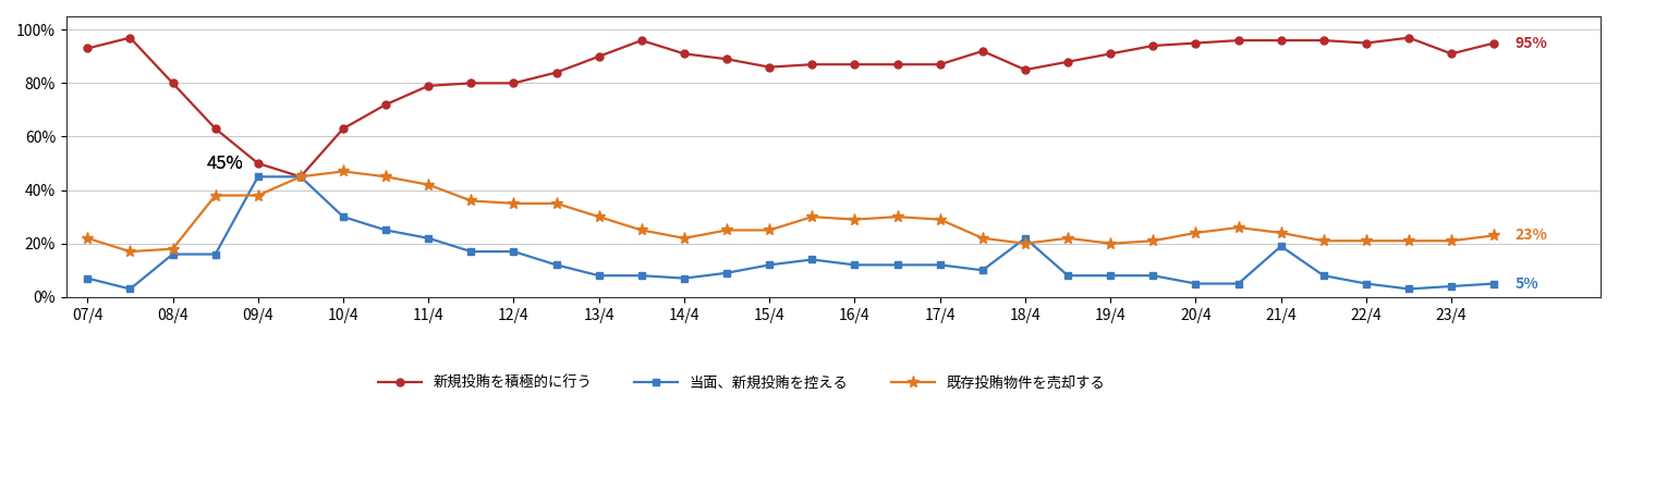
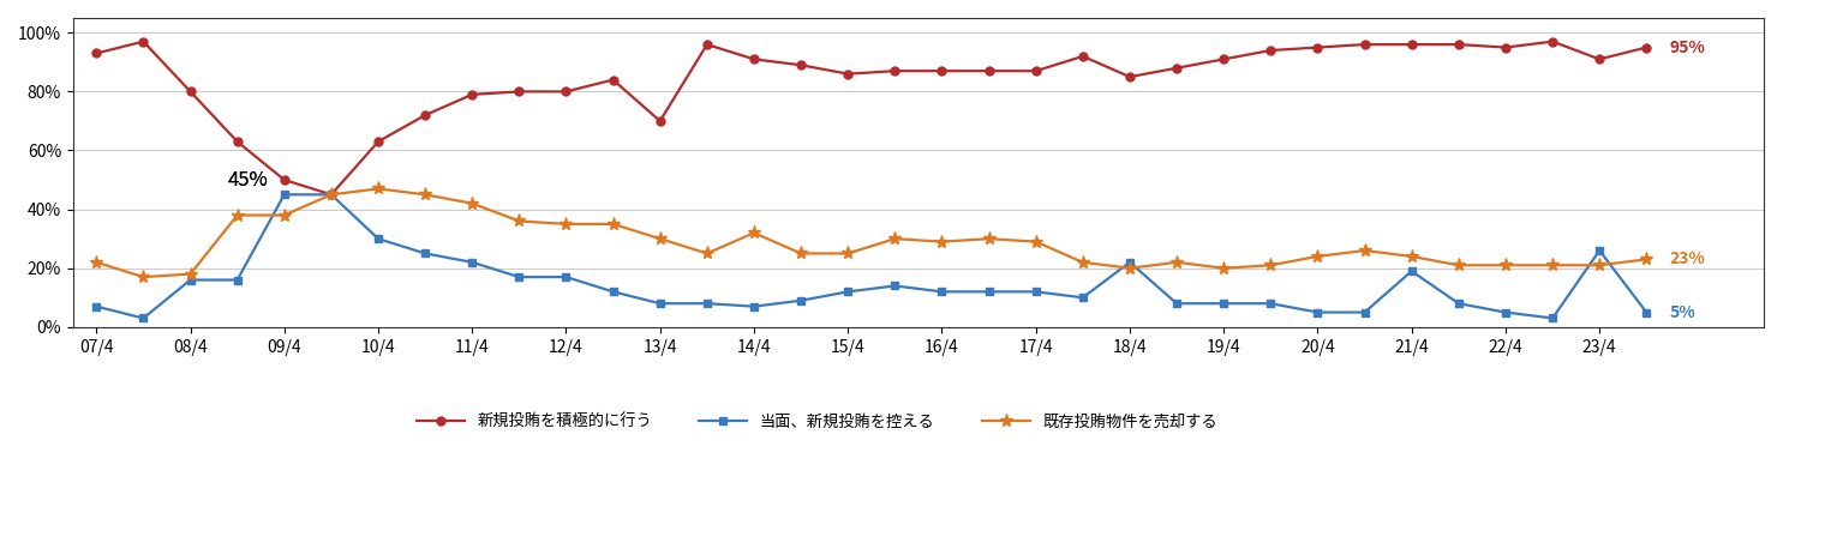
新規投賄を積極的に行う/13/4: 90% -> 70%
既存投賄物件を売却する/14/4: 22% -> 32%
当面、新規投賄を控える/23/4: 4% -> 26%
